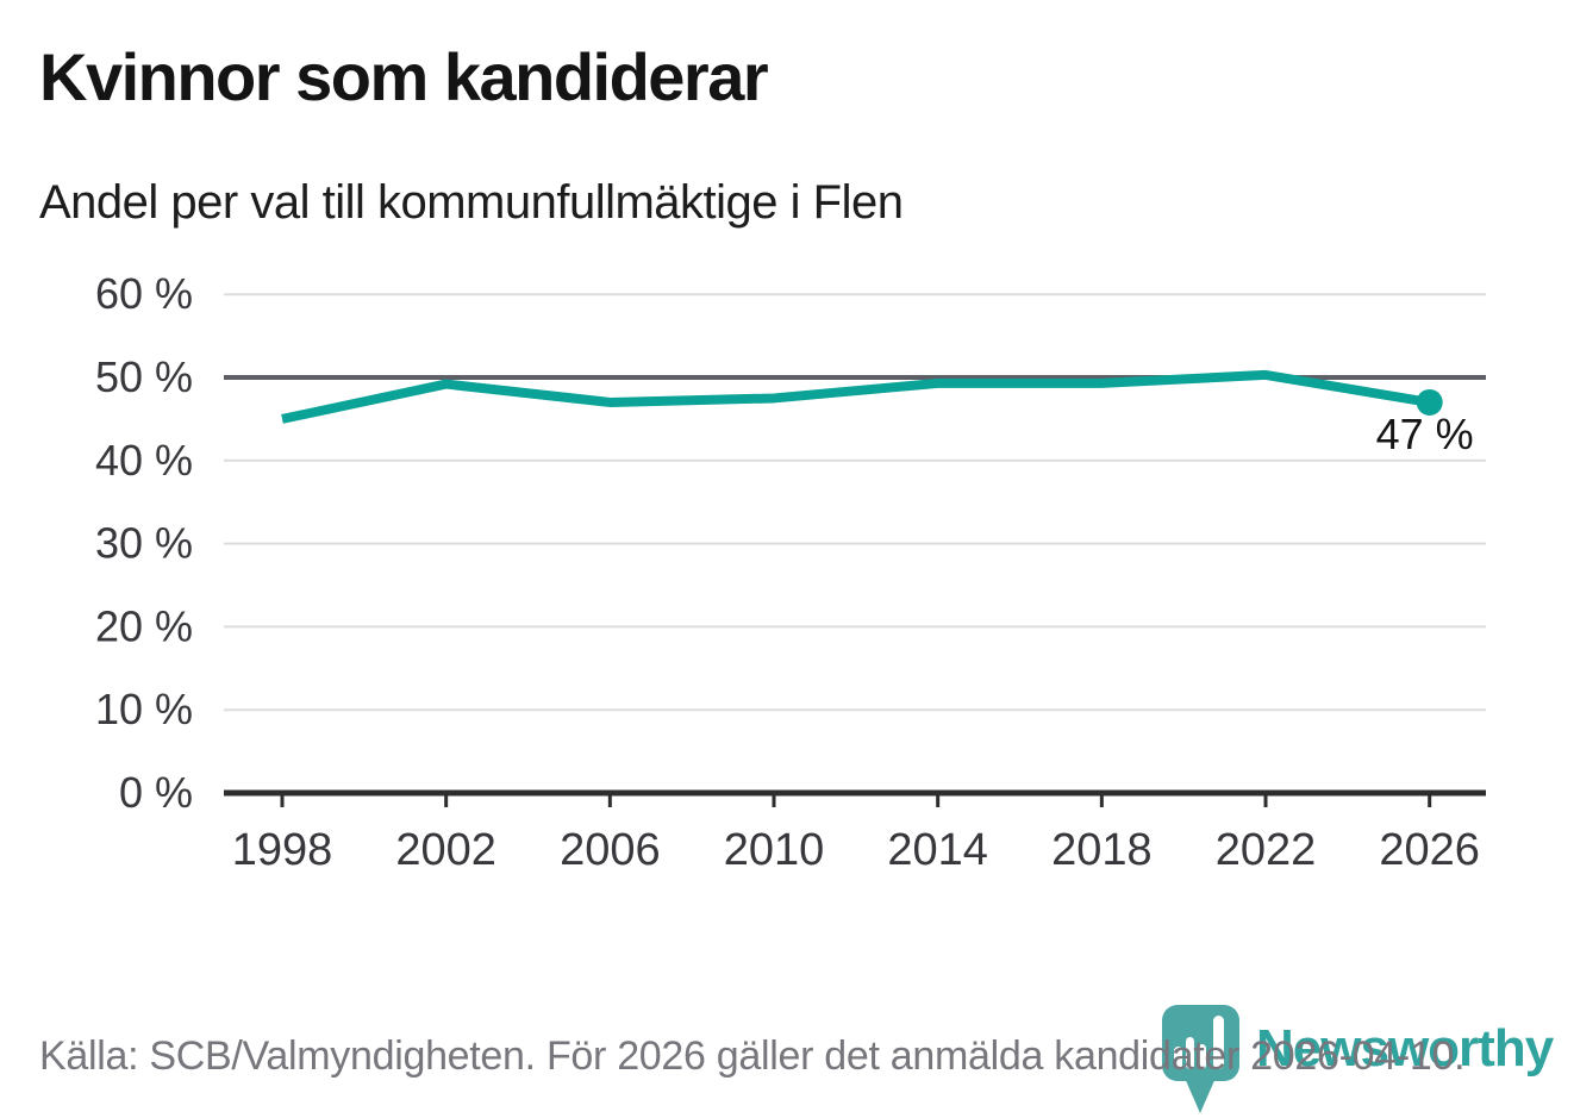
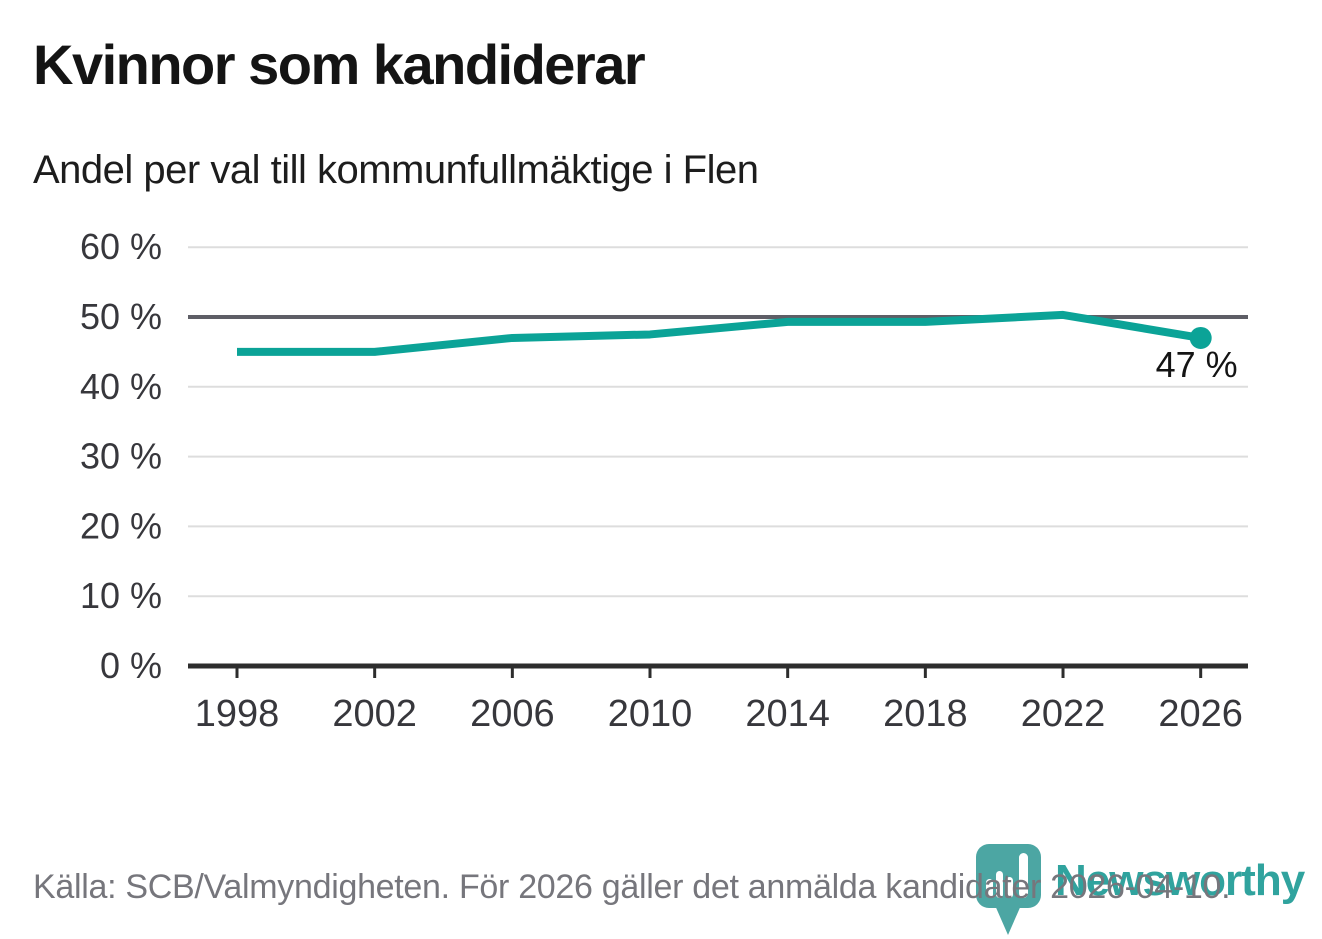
2002: 49% -> 45%
